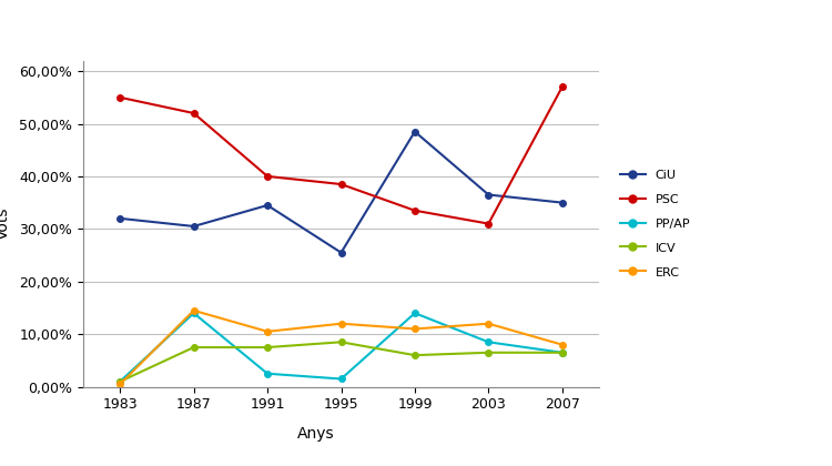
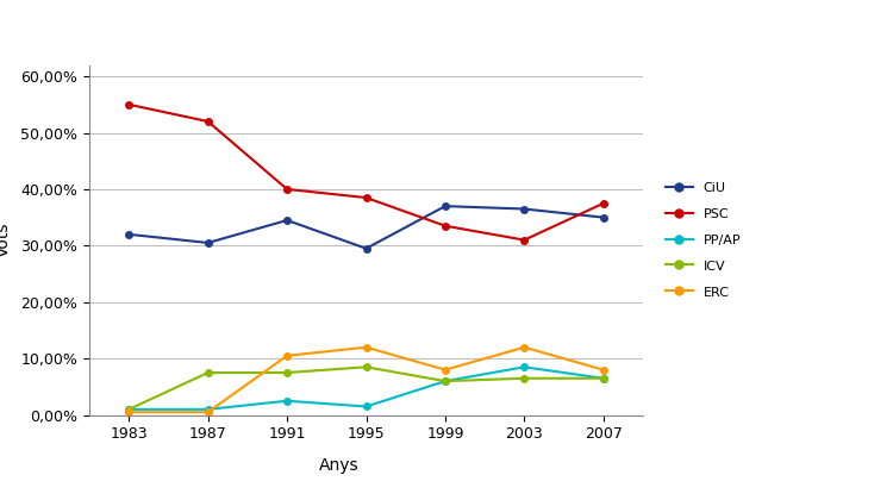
PP/AP/1987: 14,0% -> 1,0%
ERC/1987: 14,5% -> 0,5%
CiU/1995: 25,5% -> 29,5%
CiU/1999: 48,5% -> 37,0%
PP/AP/1999: 14,0% -> 6,0%
ERC/1999: 11,0% -> 8,0%
PSC/2007: 57,0% -> 37,5%
